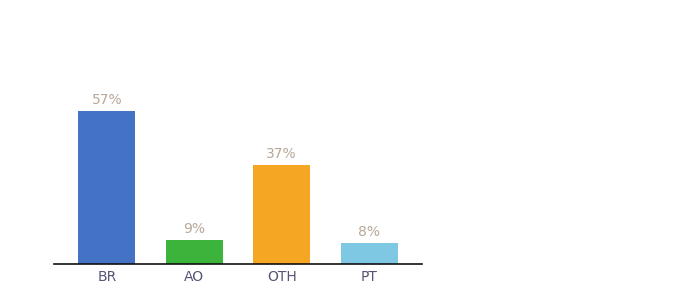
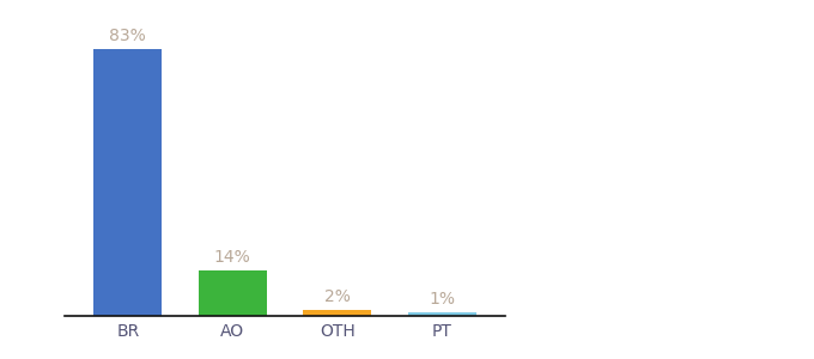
BR: 57% -> 83%
AO: 9% -> 14%
OTH: 37% -> 2%
PT: 8% -> 1%
